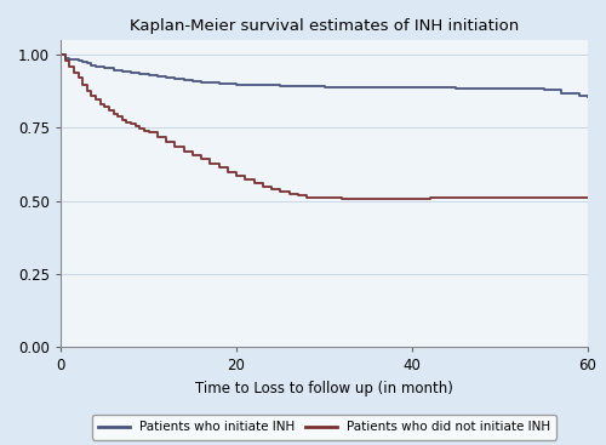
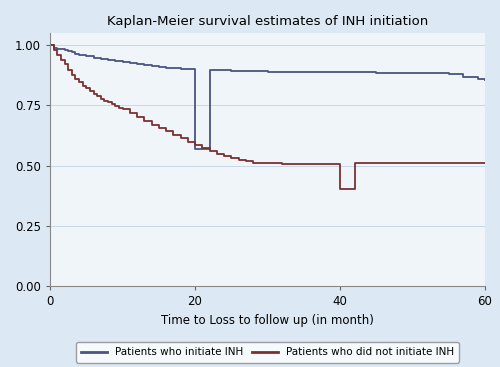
Patients who initiate INH/20: 0.898 -> 0.570
Patients who did not initiate INH/40: 0.505 -> 0.405
